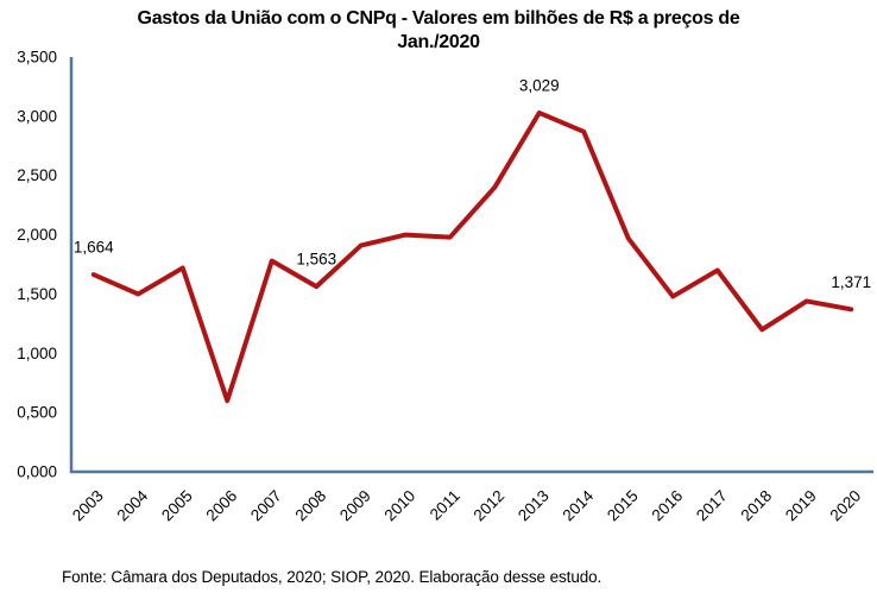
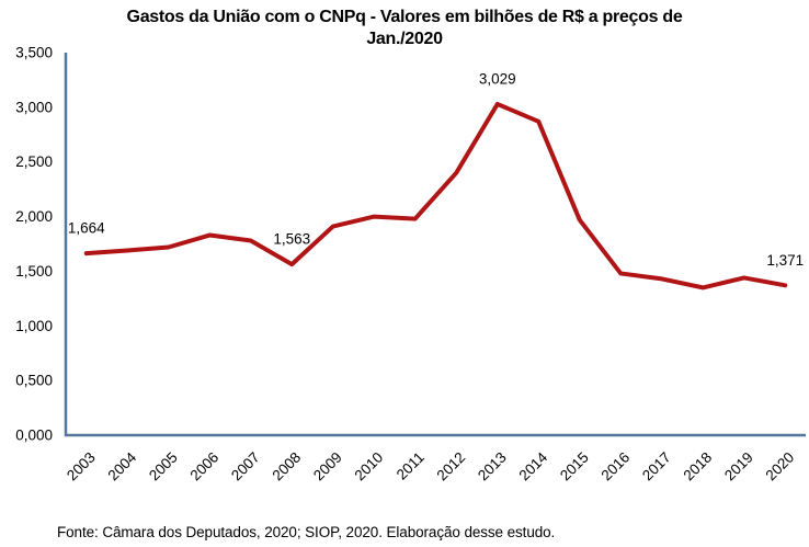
2004: 1,5 -> 1,7
2006: 0,6 -> 1,8
2017: 1,7 -> 1,4
2018: 1,2 -> 1,4
